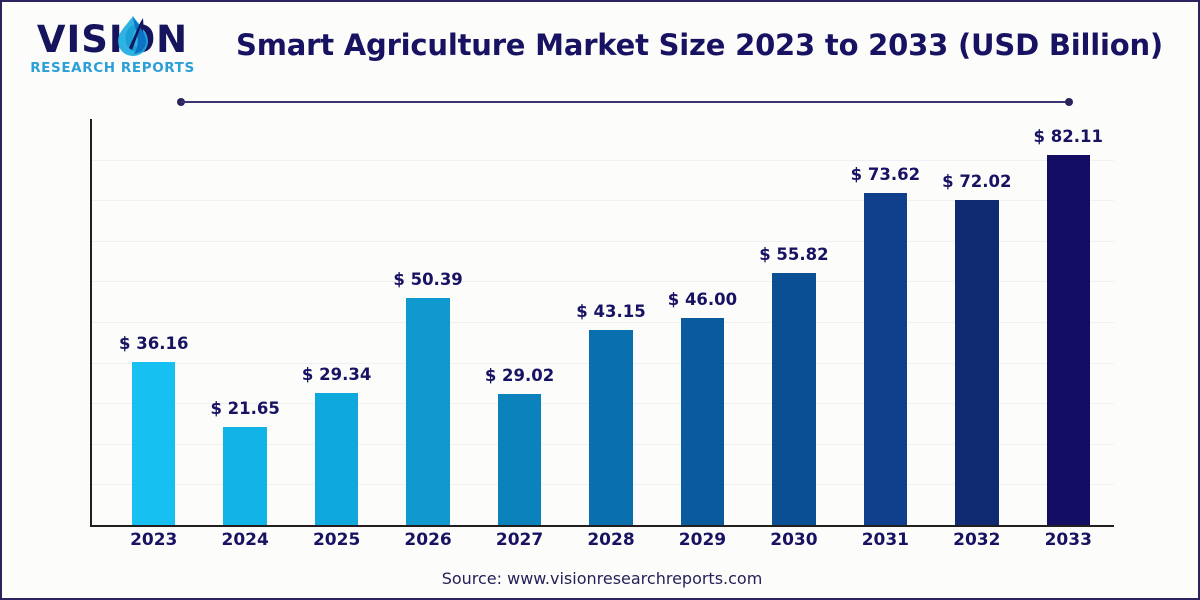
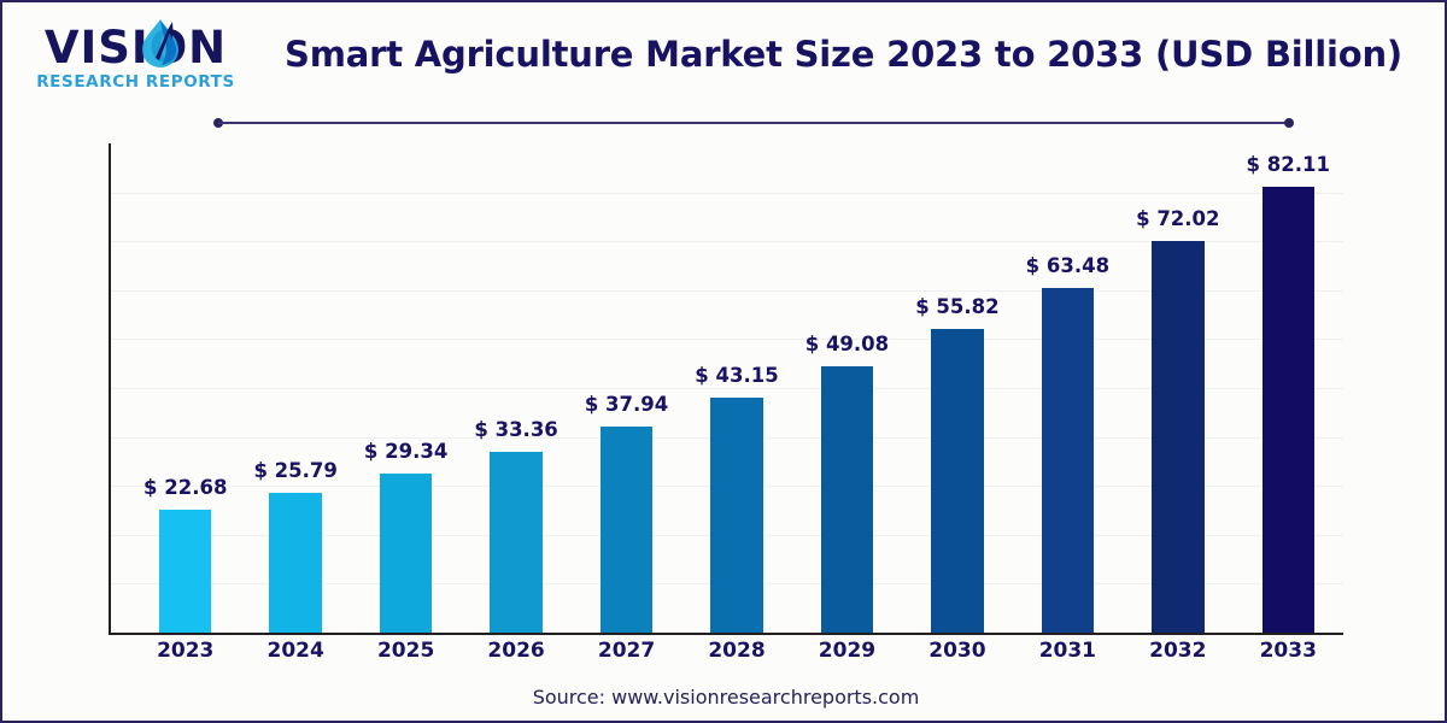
2023: 36.16 -> 22.68
2024: 21.65 -> 25.79
2026: 50.39 -> 33.36
2027: 29.02 -> 37.94
2029: 46.00 -> 49.08
2031: 73.62 -> 63.48
